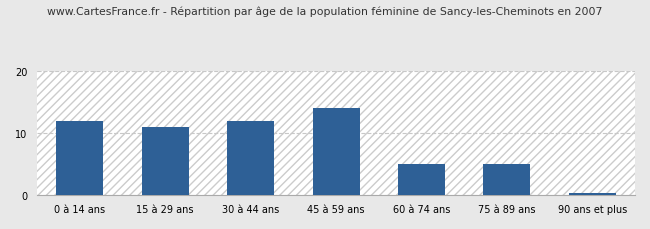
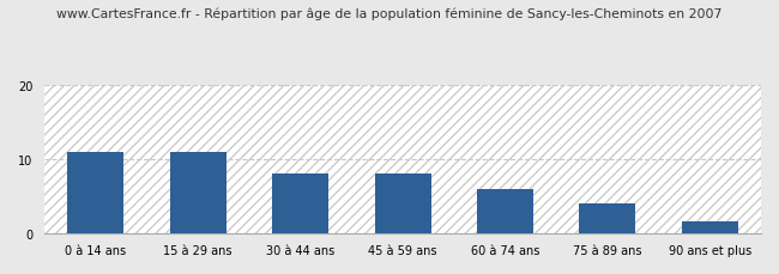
0 à 14 ans: 12.0 -> 11.0
30 à 44 ans: 12.0 -> 8.0
45 à 59 ans: 14.0 -> 8.0
60 à 74 ans: 5.0 -> 6.0
75 à 89 ans: 5.0 -> 4.0
90 ans et plus: 0.3 -> 1.6
